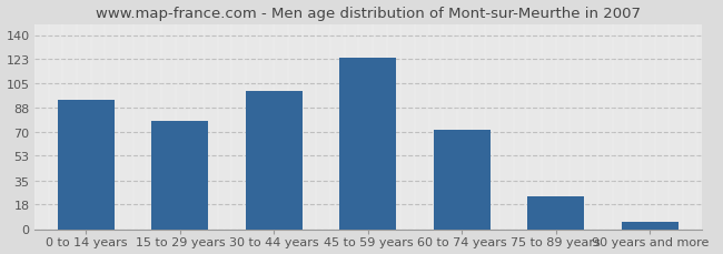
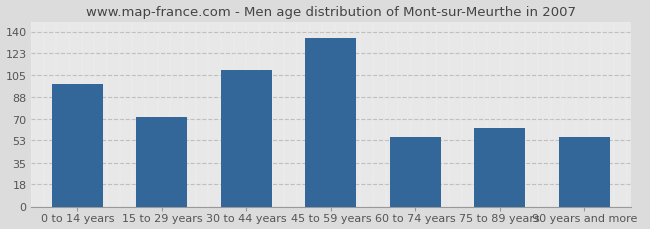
0 to 14 years: 93 -> 98
15 to 29 years: 78 -> 72
30 to 44 years: 100 -> 109
45 to 59 years: 124 -> 135
60 to 74 years: 72 -> 56
75 to 89 years: 24 -> 63
90 years and more: 5 -> 56
